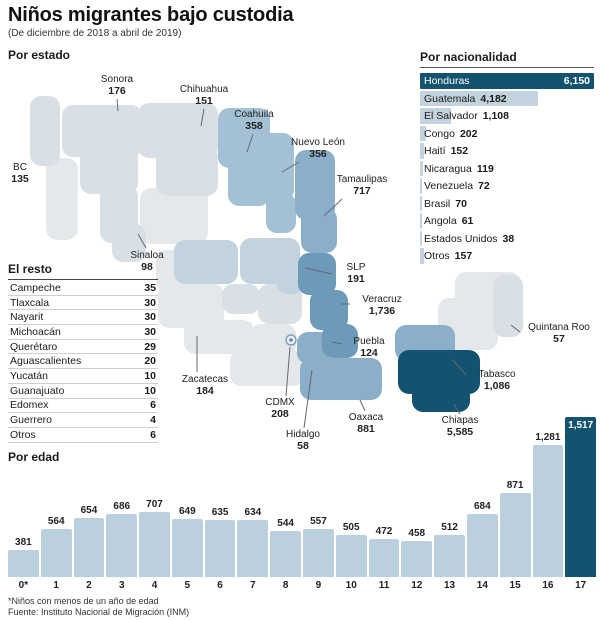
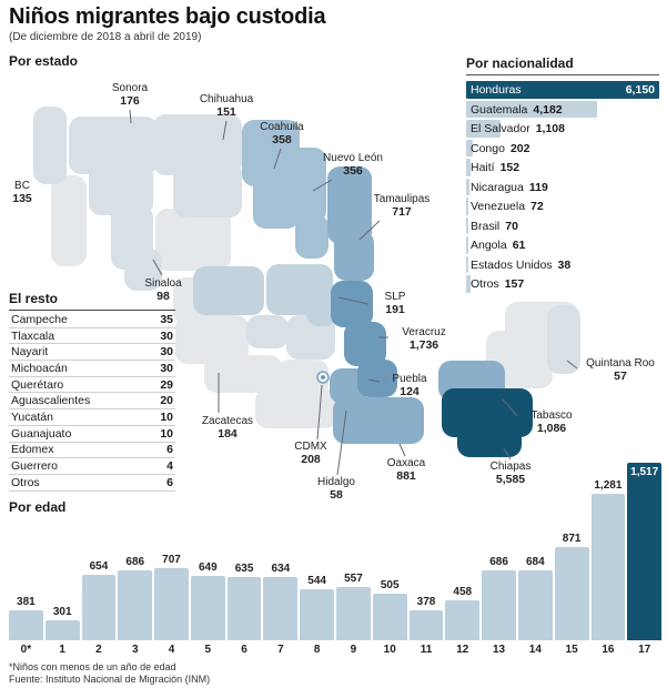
Por edad/1: 564 -> 301
Por edad/11: 472 -> 378
Por edad/13: 512 -> 686
